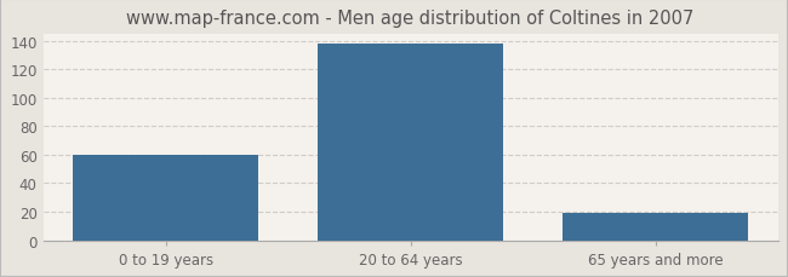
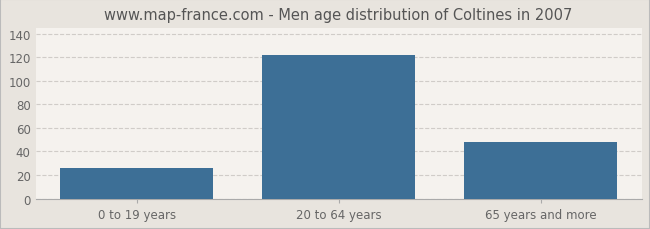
0 to 19 years: 60 -> 26
20 to 64 years: 138 -> 122
65 years and more: 19 -> 48
